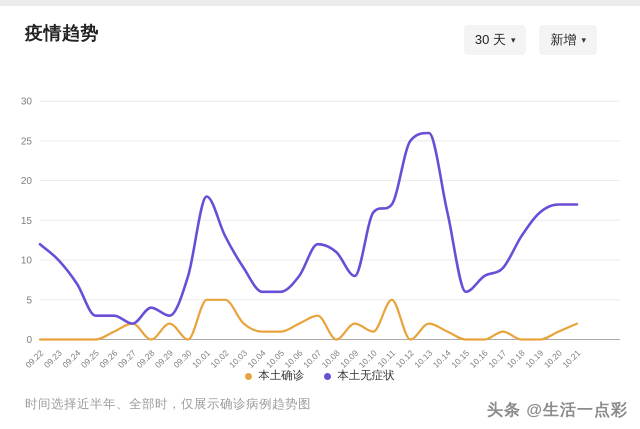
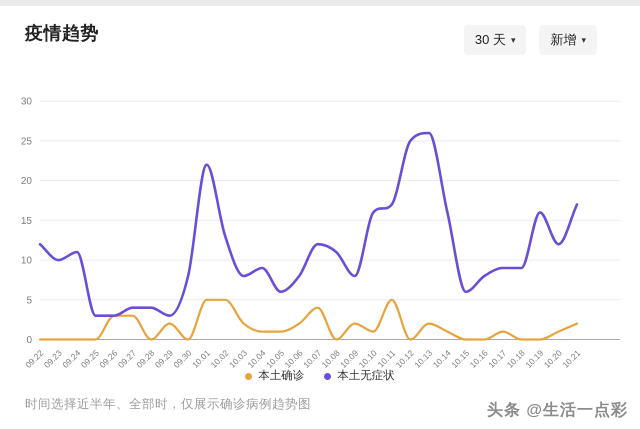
本土无症状/09.24: 7 -> 11
本土确诊/09.26: 1 -> 3
本土确诊/09.27: 2 -> 3
本土无症状/09.27: 2 -> 4
本土无症状/10.01: 18 -> 22
本土无症状/10.03: 9 -> 8
本土无症状/10.04: 6 -> 9
本土确诊/10.07: 3 -> 4
本土无症状/10.18: 13 -> 9
本土无症状/10.20: 17 -> 12
